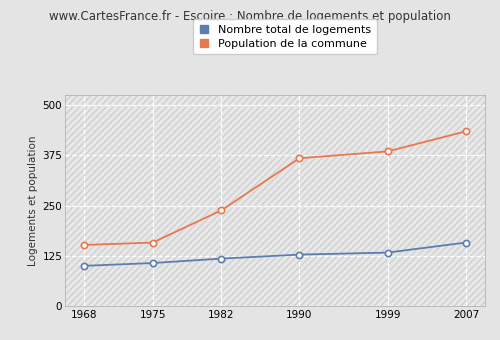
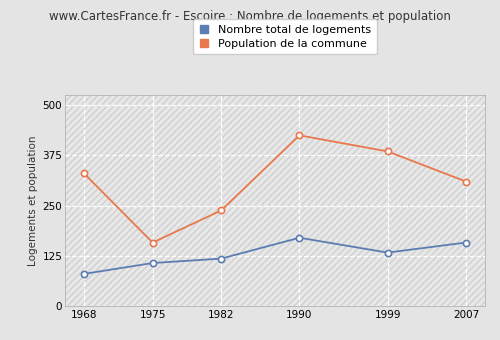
Nombre total de logements/1968: 100 -> 80
Population de la commune/1968: 152 -> 330
Nombre total de logements/1990: 128 -> 170
Population de la commune/1990: 368 -> 425
Population de la commune/2007: 435 -> 310
